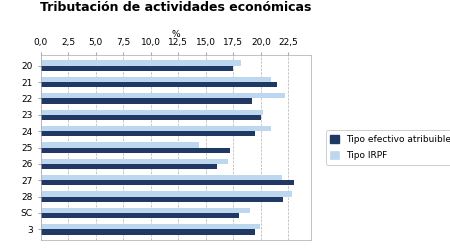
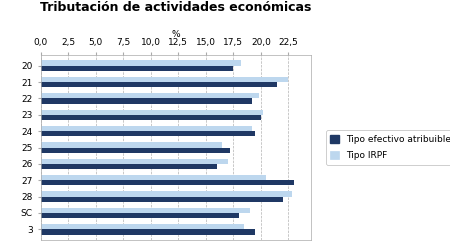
Tipo IRPF/21: 20,9 -> 22,5
Tipo IRPF/22: 22,2 -> 19,8
Tipo IRPF/24: 20,9 -> 19,2
Tipo IRPF/25: 14,4 -> 16,5
Tipo IRPF/27: 21,9 -> 20,5
Tipo IRPF/3: 19,9 -> 18,5
